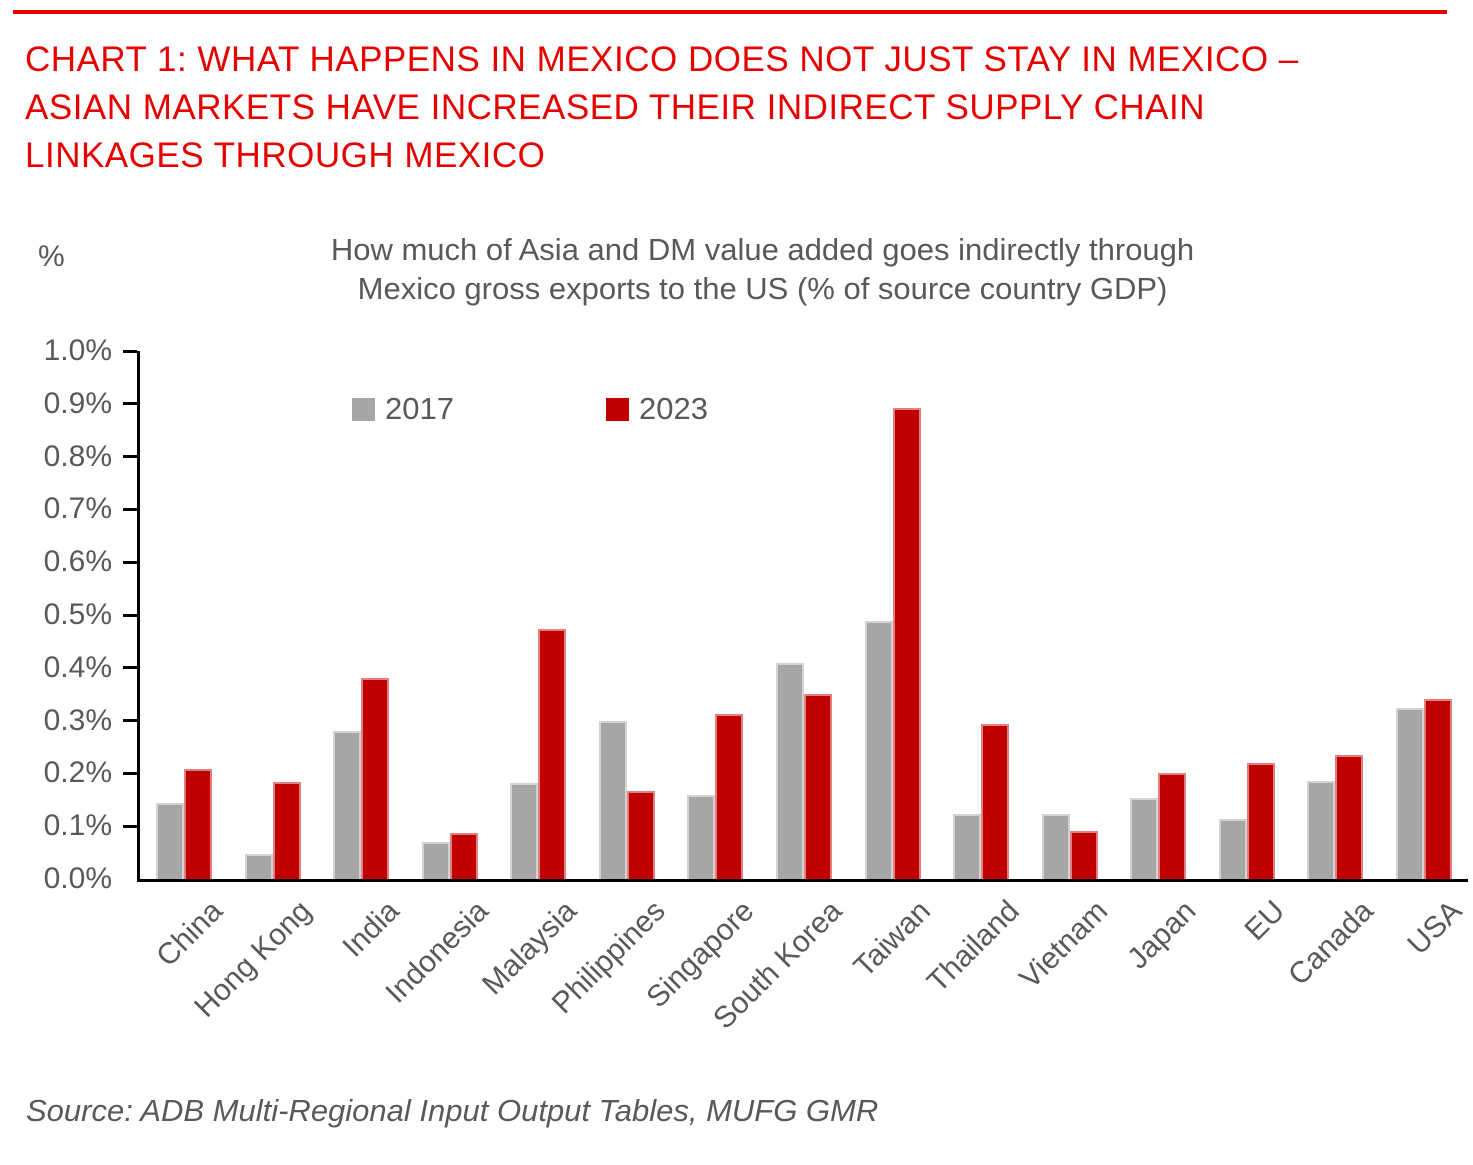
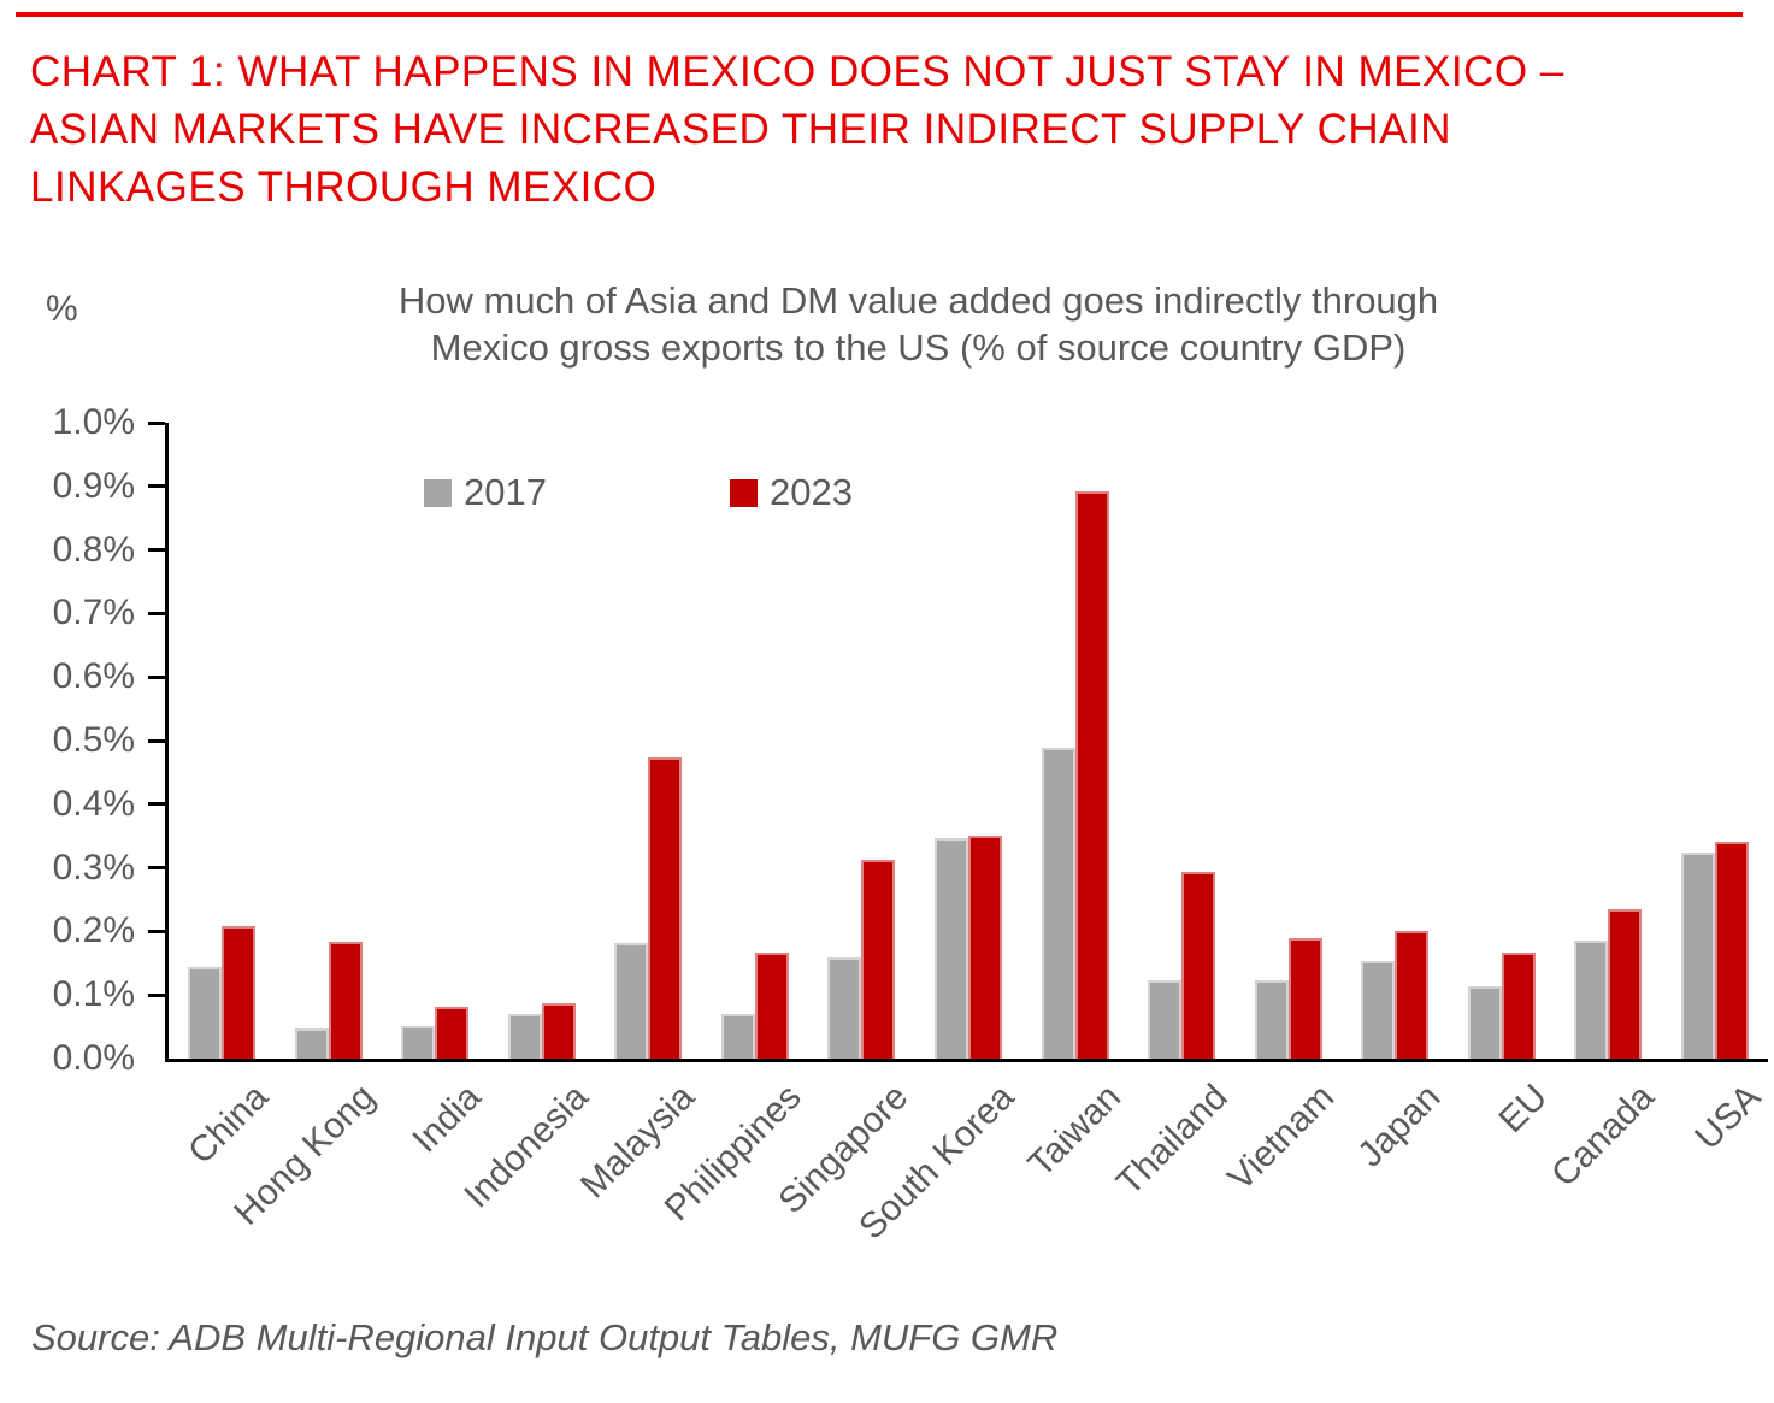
2017/India: 0.28% -> 0.05%
2023/India: 0.38% -> 0.08%
2017/Philippines: 0.30% -> 0.07%
2017/South Korea: 0.41% -> 0.35%
2023/Vietnam: 0.09% -> 0.19%
2023/EU: 0.22% -> 0.17%
